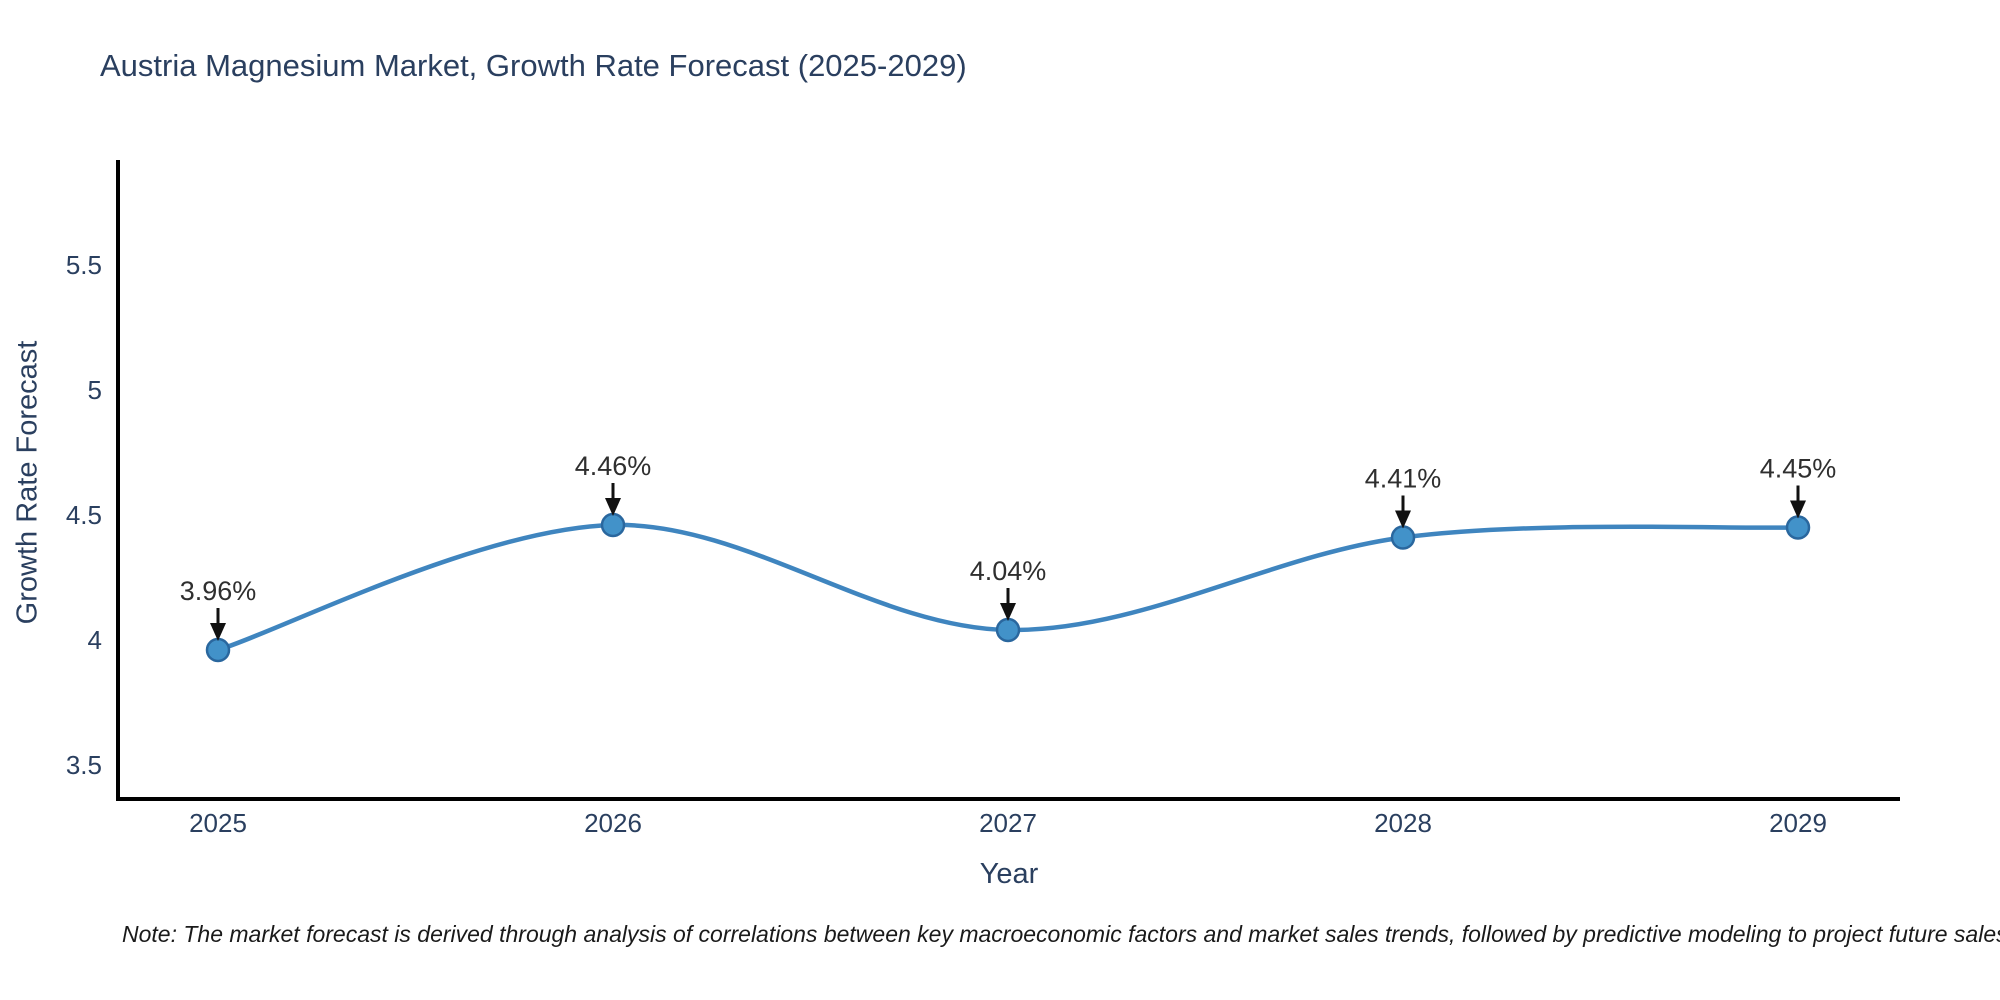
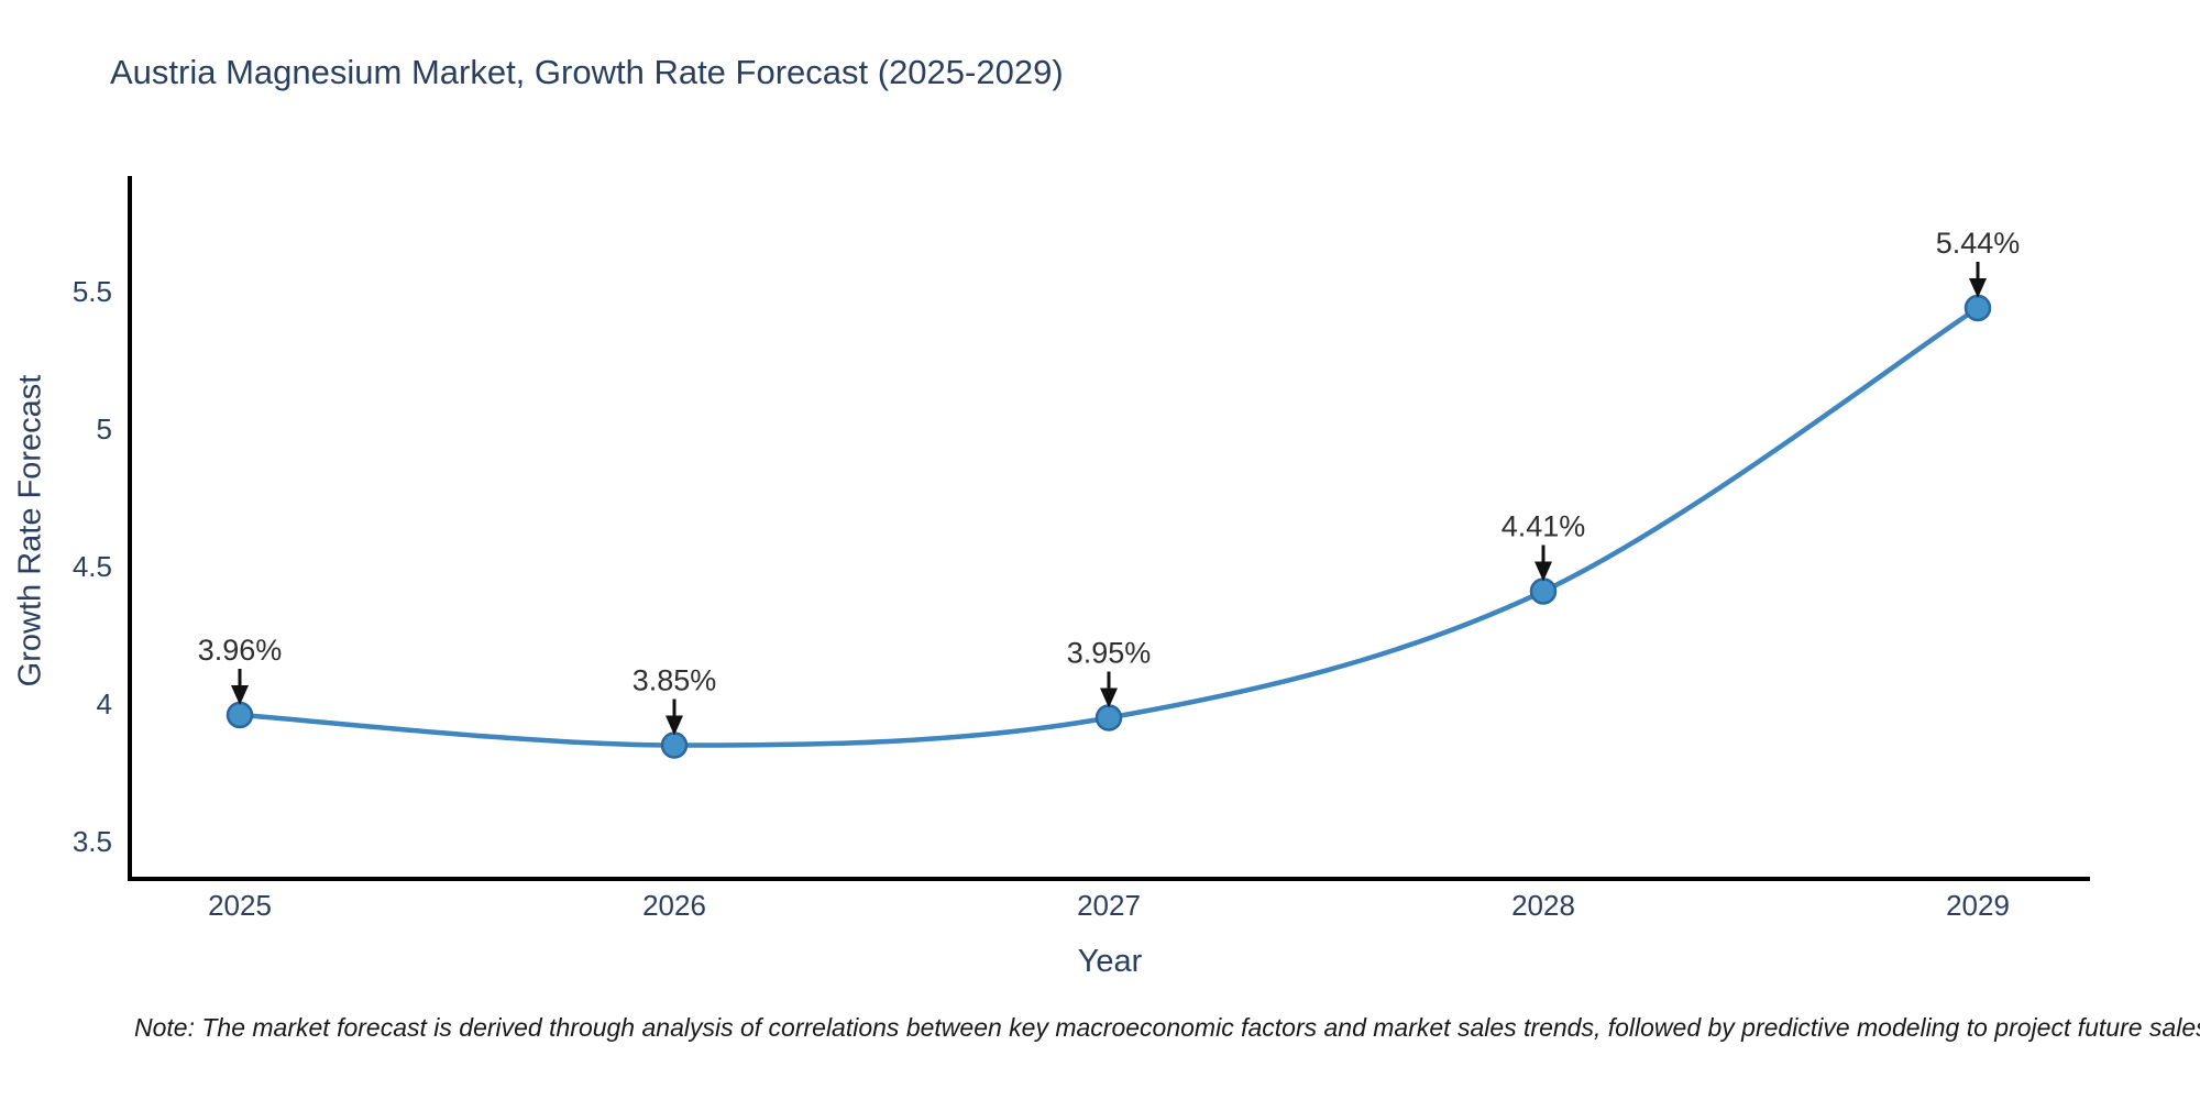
2026: 4.46% -> 3.85%
2027: 4.04% -> 3.95%
2029: 4.45% -> 5.44%
